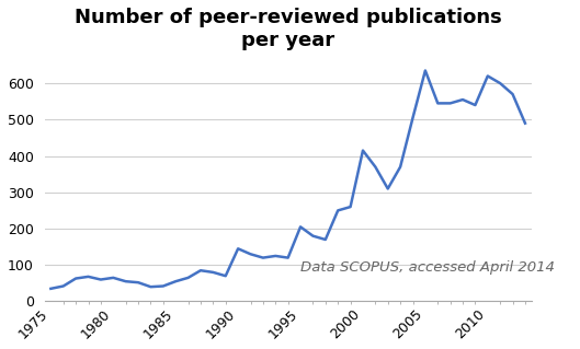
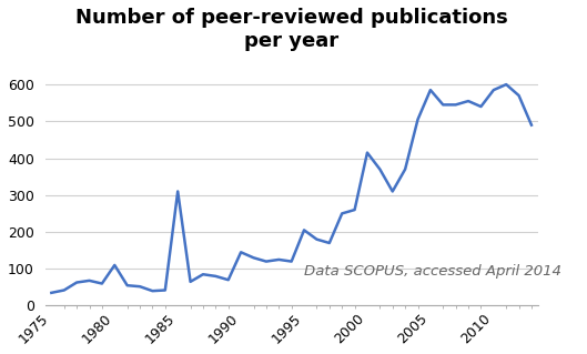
1980: 65 -> 110
1985: 55 -> 310
2005: 635 -> 585
2010: 620 -> 585
